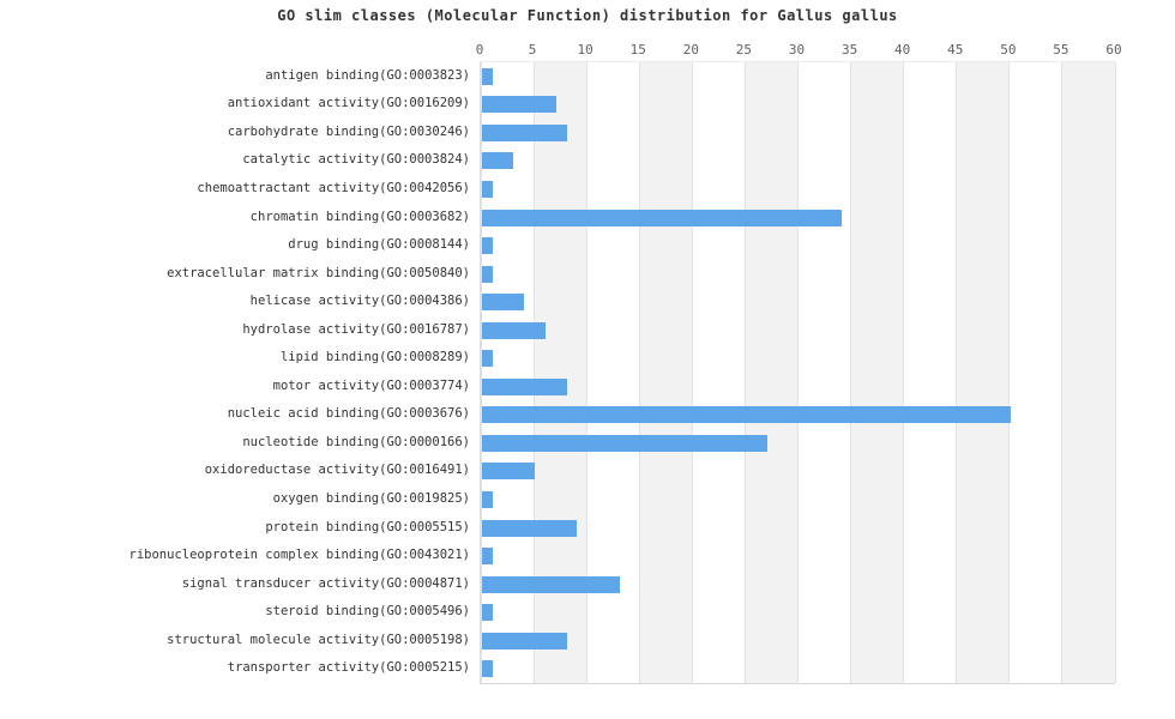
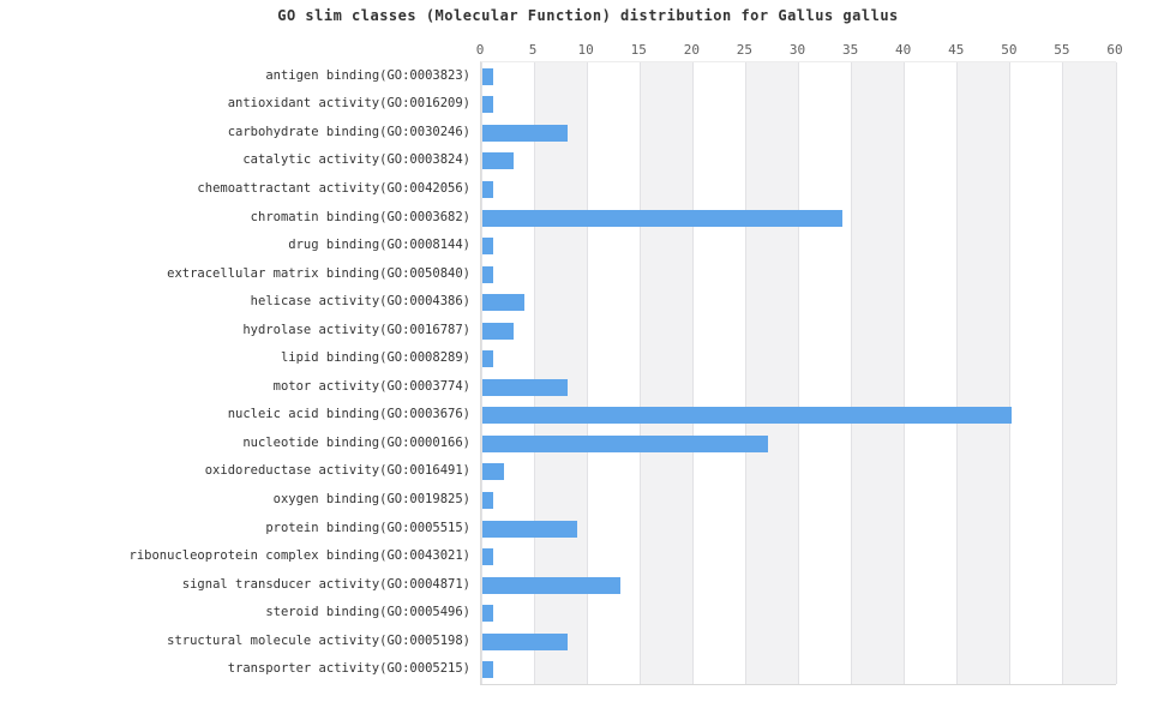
antioxidant activity(GO:0016209): 7 -> 1
hydrolase activity(GO:0016787): 6 -> 3
oxidoreductase activity(GO:0016491): 5 -> 2
